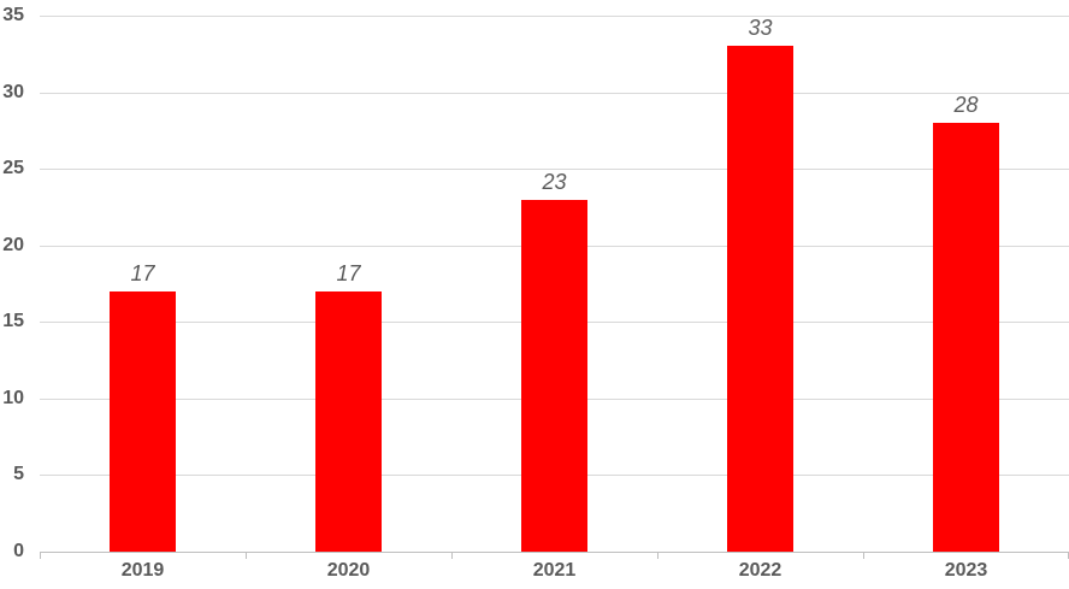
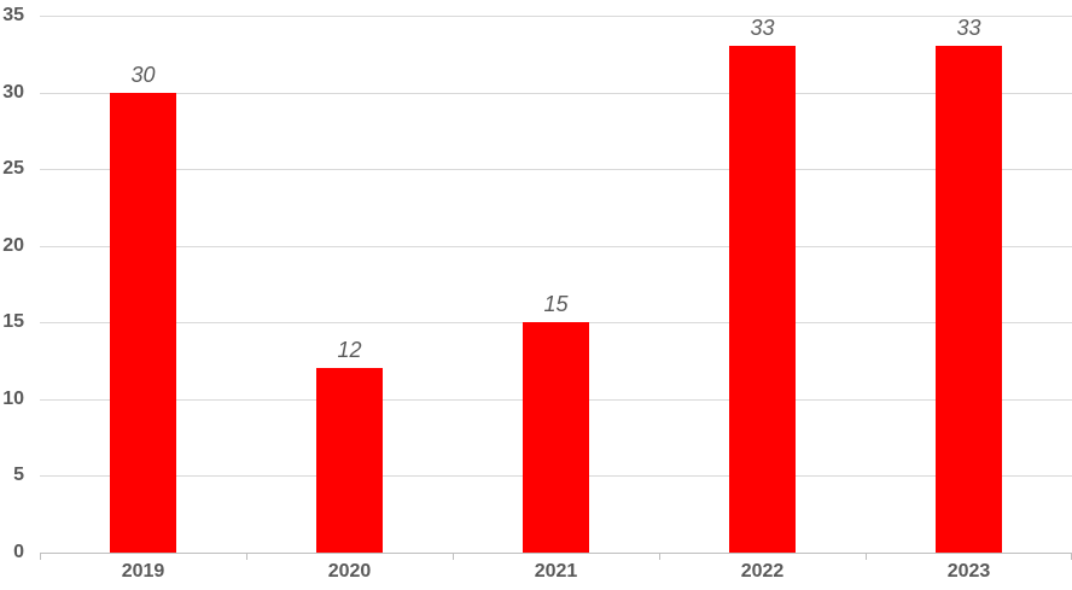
2019: 17 -> 30
2020: 17 -> 12
2021: 23 -> 15
2023: 28 -> 33
